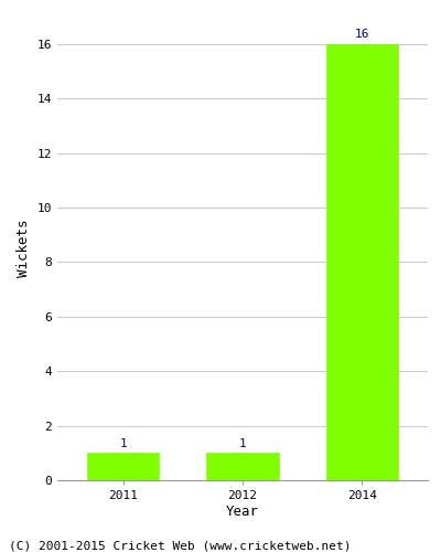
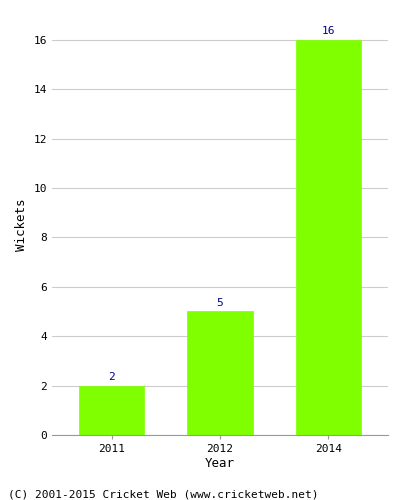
2011: 1 -> 2
2012: 1 -> 5
